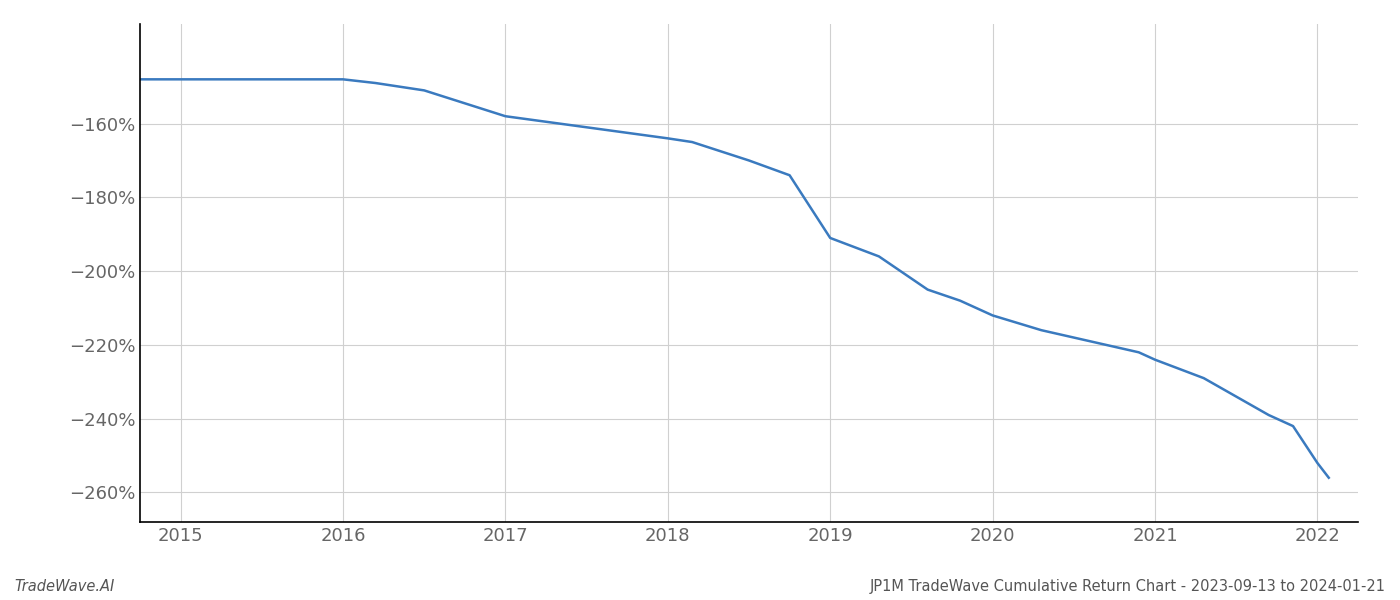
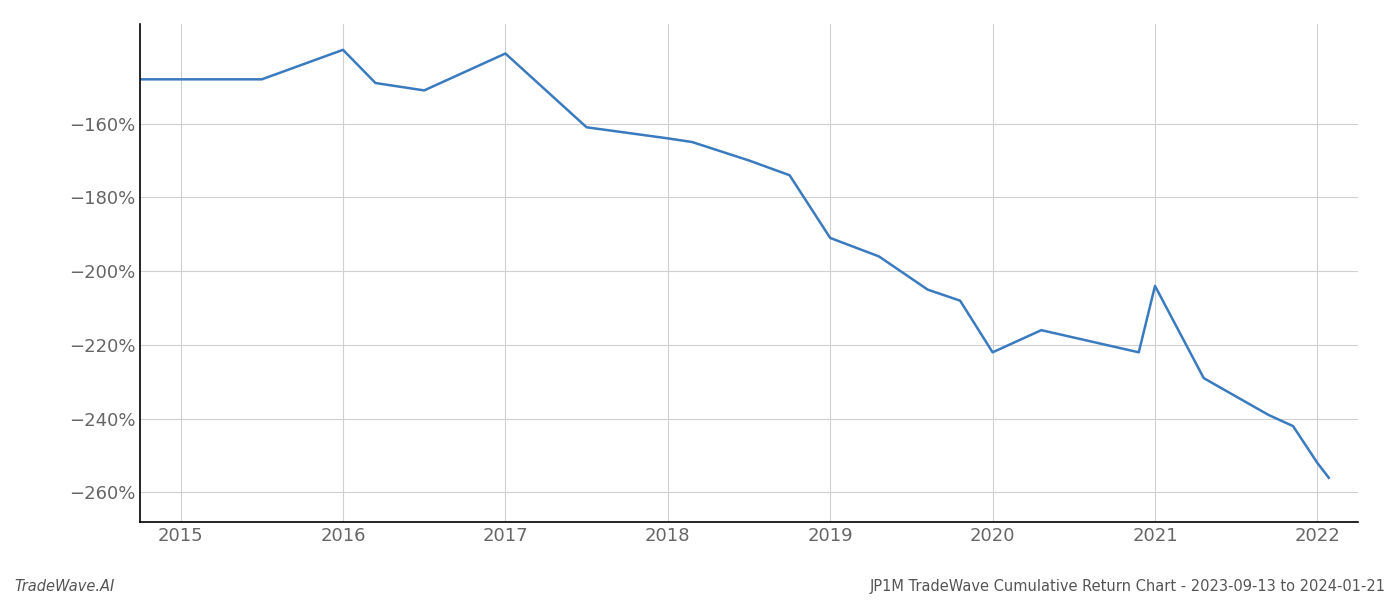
2016: -148% -> -140%
2017: -158% -> -141%
2020: -212% -> -222%
2021: -224% -> -204%
